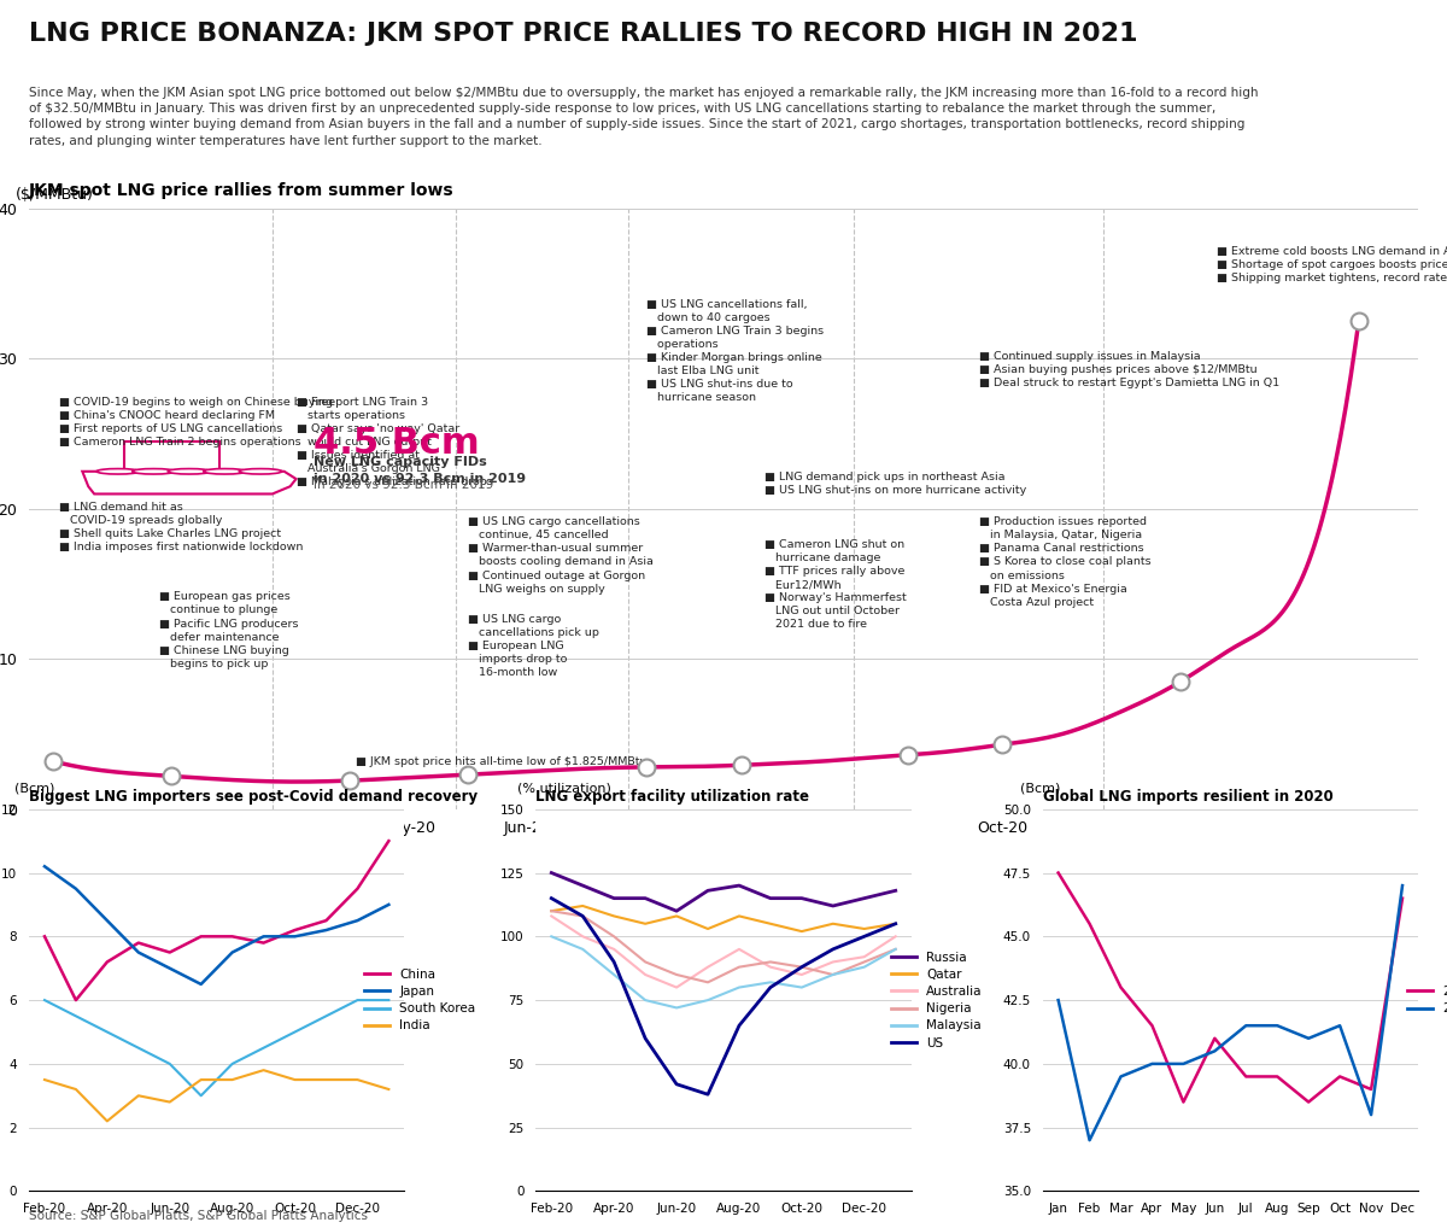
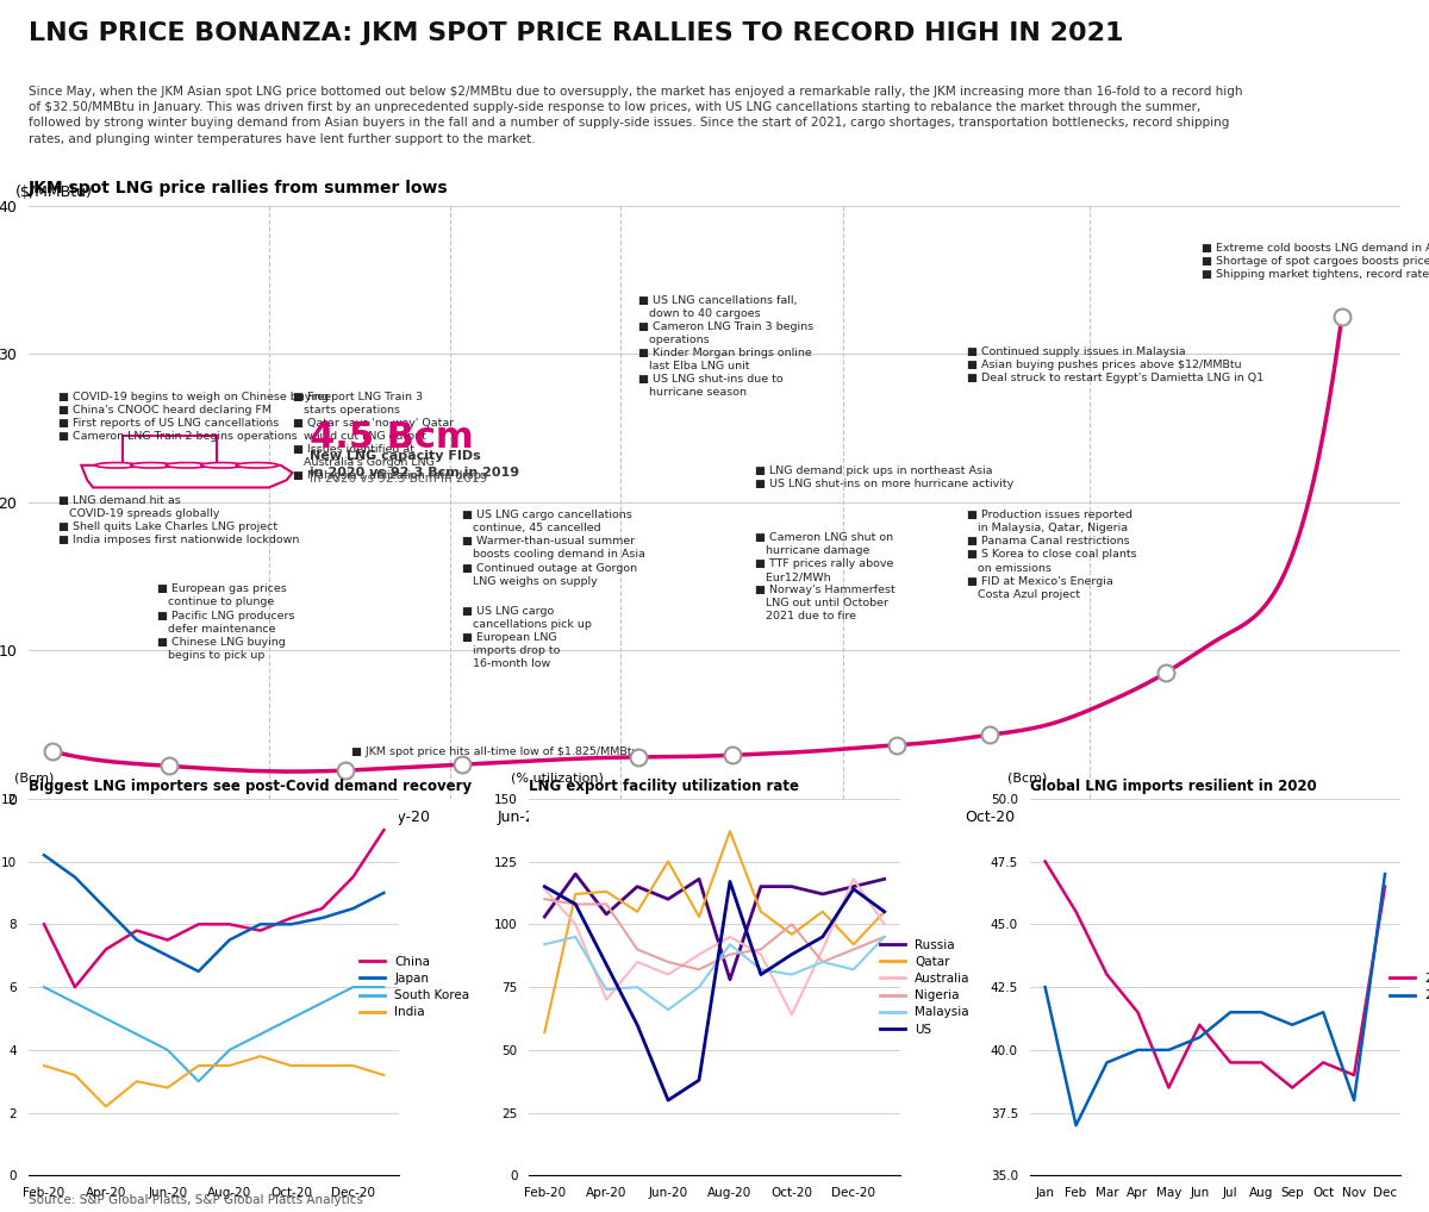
LNG export facility utilization rate/Russia/Feb-20: 125 -> 103
LNG export facility utilization rate/Qatar/Feb-20: 110 -> 57
LNG export facility utilization rate/Australia/Feb-20: 108 -> 114
LNG export facility utilization rate/Malaysia/Feb-20: 100 -> 92
LNG export facility utilization rate/Russia/Apr-20: 115 -> 104
LNG export facility utilization rate/Qatar/Apr-20: 108 -> 113
LNG export facility utilization rate/Australia/Apr-20: 95 -> 70
LNG export facility utilization rate/Nigeria/Apr-20: 100 -> 108
LNG export facility utilization rate/Malaysia/Apr-20: 85 -> 74
LNG export facility utilization rate/US/Apr-20: 90 -> 84
LNG export facility utilization rate/Qatar/Jun-20: 108 -> 125
LNG export facility utilization rate/Malaysia/Jun-20: 72 -> 66
LNG export facility utilization rate/US/Jun-20: 42 -> 30
LNG export facility utilization rate/Russia/Aug-20: 120 -> 78
LNG export facility utilization rate/Qatar/Aug-20: 108 -> 137
LNG export facility utilization rate/Malaysia/Aug-20: 80 -> 92
LNG export facility utilization rate/US/Aug-20: 65 -> 117
LNG export facility utilization rate/Qatar/Oct-20: 102 -> 96
LNG export facility utilization rate/Australia/Oct-20: 85 -> 64
LNG export facility utilization rate/Nigeria/Oct-20: 88 -> 100
LNG export facility utilization rate/Qatar/Dec-20: 103 -> 92
LNG export facility utilization rate/Australia/Dec-20: 92 -> 118
LNG export facility utilization rate/Malaysia/Dec-20: 88 -> 82
LNG export facility utilization rate/US/Dec-20: 100 -> 114
